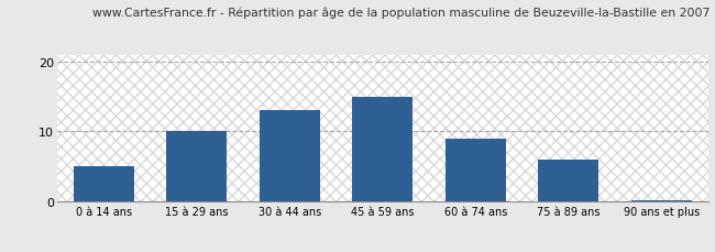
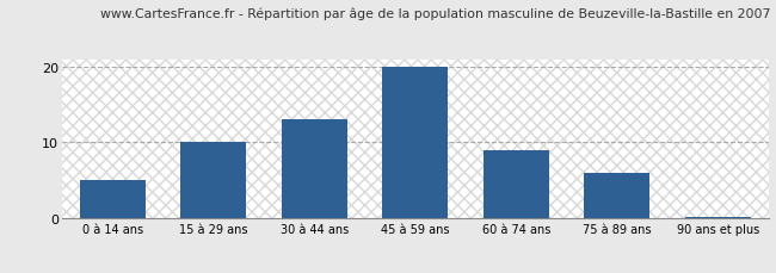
45 à 59 ans: 15.0 -> 20.0
